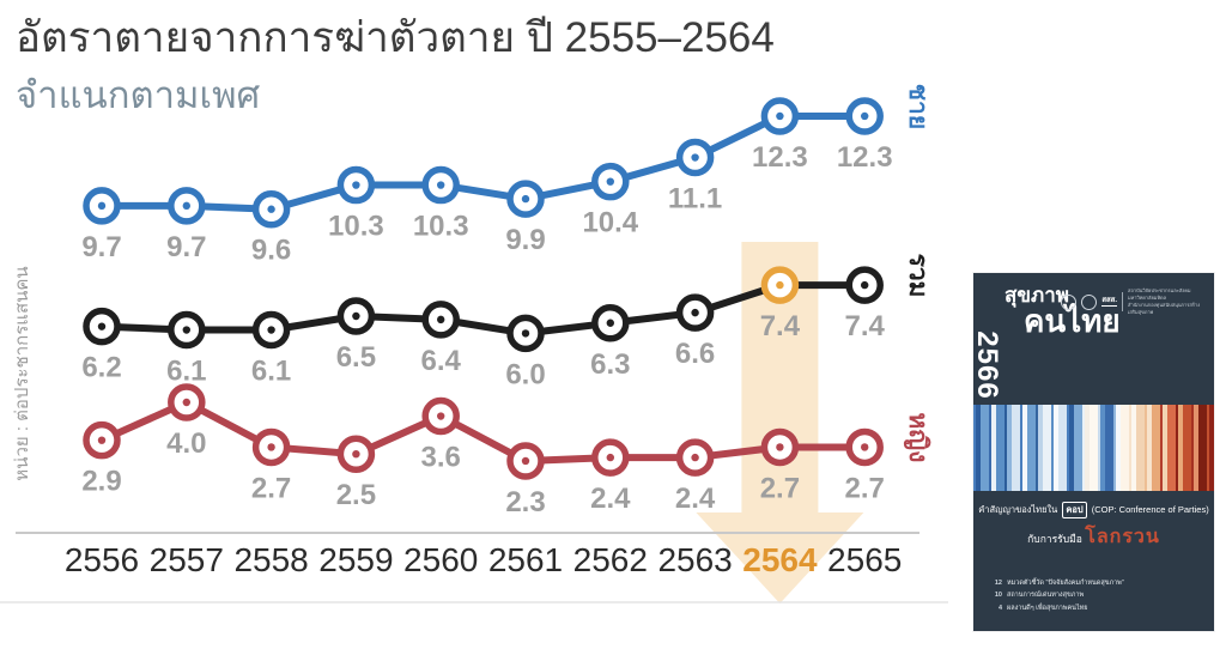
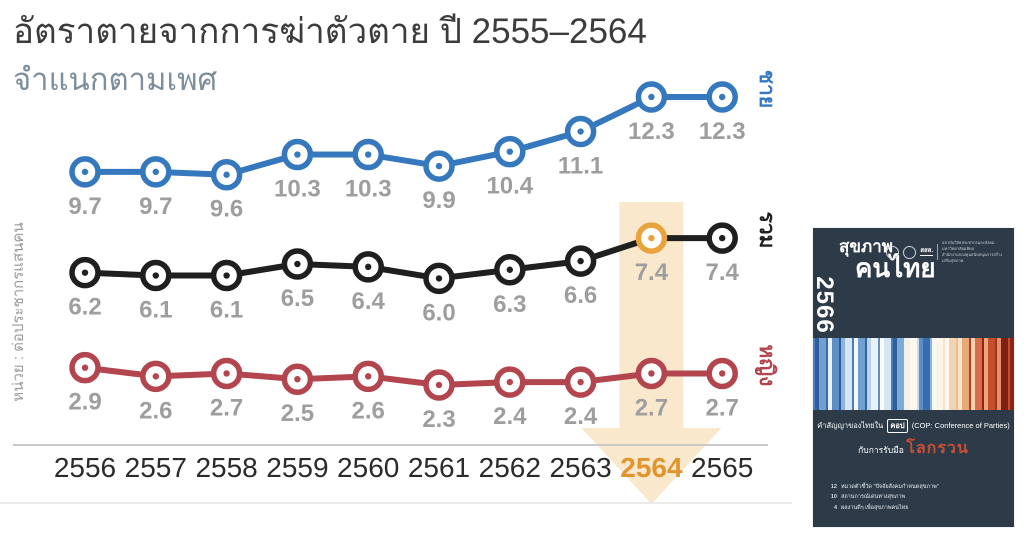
หญิง/2557: 4.0 -> 2.6
หญิง/2560: 3.6 -> 2.6
